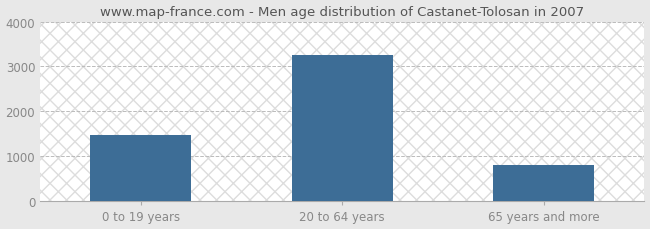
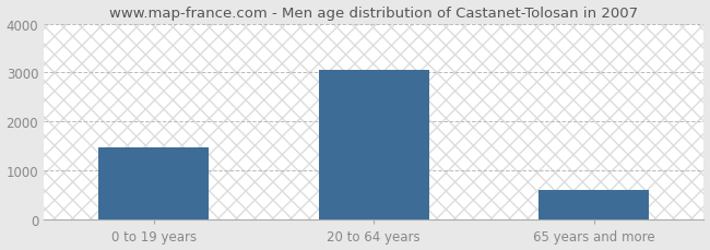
20 to 64 years: 3250 -> 3050
65 years and more: 800 -> 620
